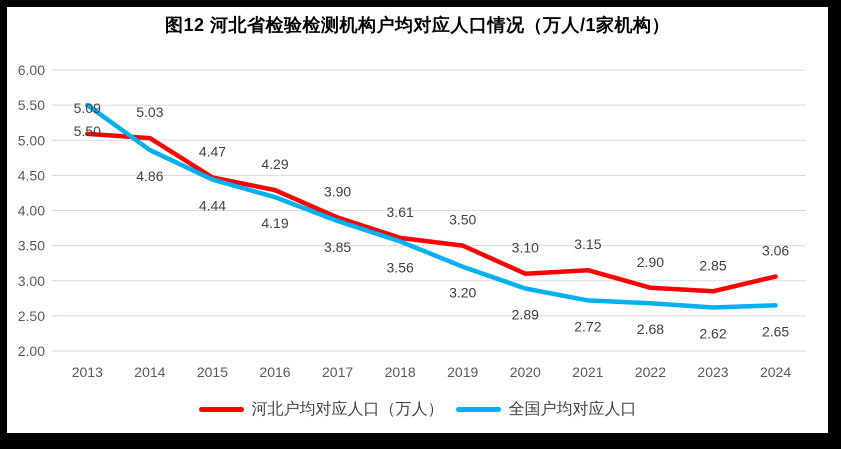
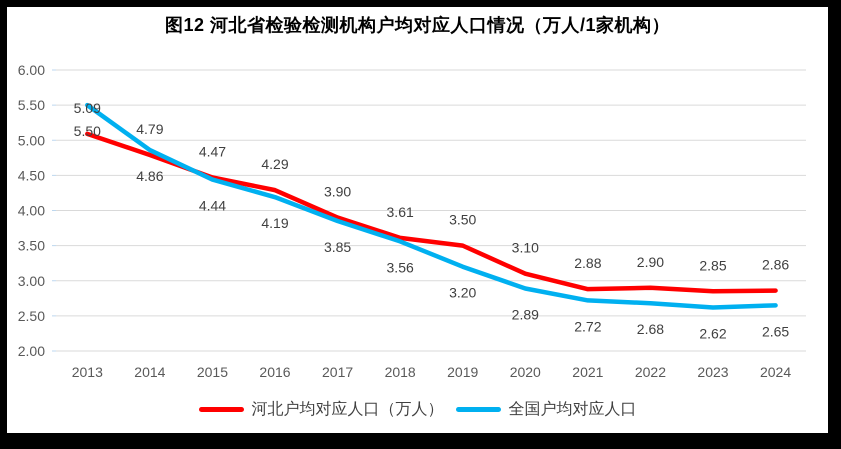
河北户均对应人口（万人）/2014: 5.03 -> 4.79
河北户均对应人口（万人）/2021: 3.15 -> 2.88
河北户均对应人口（万人）/2024: 3.06 -> 2.86
